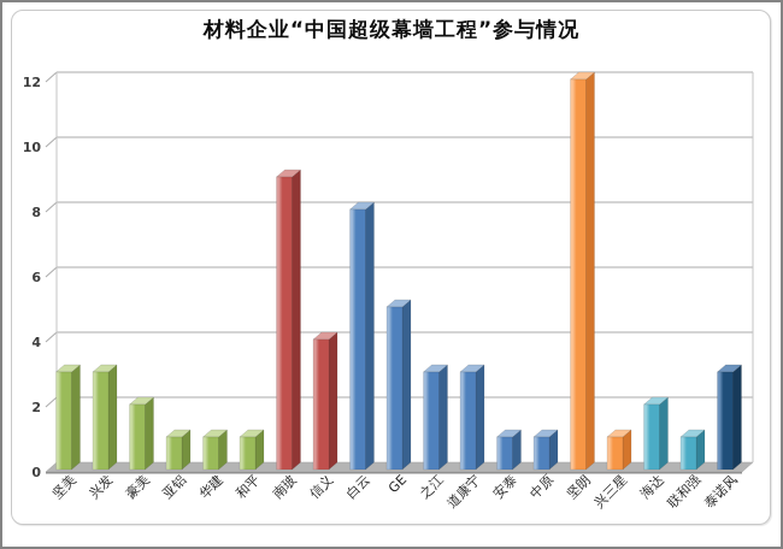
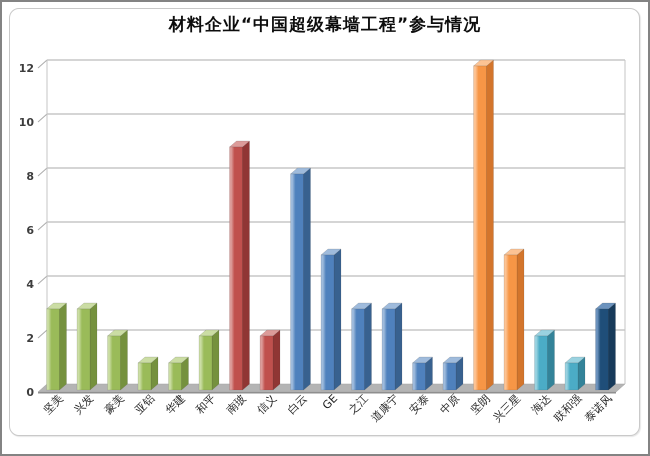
和平: 1 -> 2
信义: 4 -> 2
兴三星: 1 -> 5
